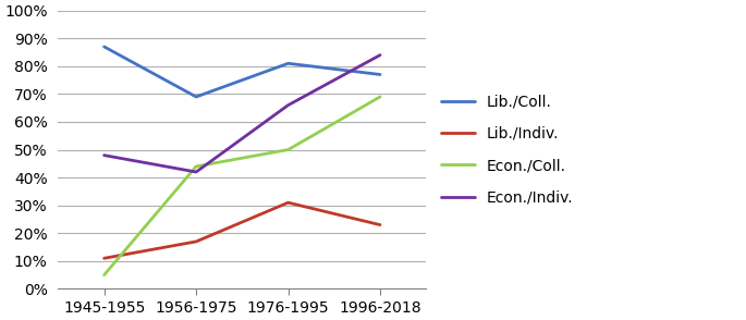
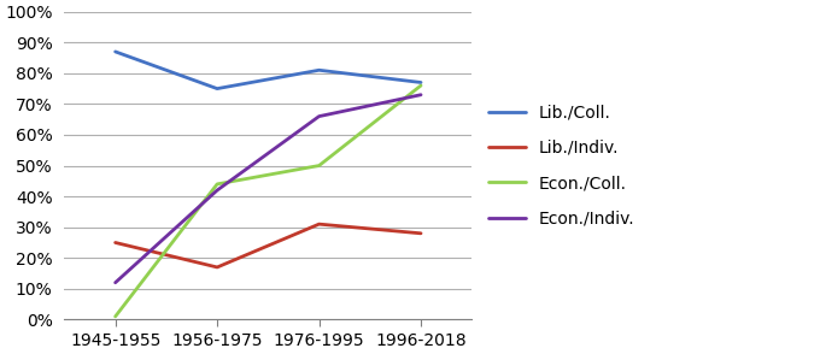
Lib./Indiv./1945-1955: 11% -> 25%
Econ./Coll./1945-1955: 5% -> 1%
Econ./Indiv./1945-1955: 48% -> 12%
Lib./Coll./1956-1975: 69% -> 75%
Lib./Indiv./1996-2018: 23% -> 28%
Econ./Coll./1996-2018: 69% -> 76%
Econ./Indiv./1996-2018: 84% -> 73%
